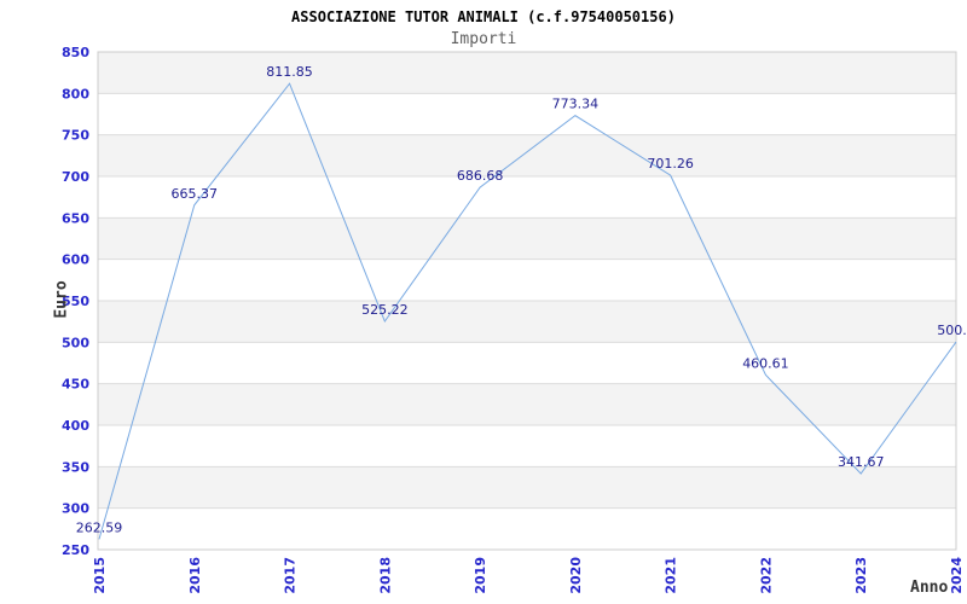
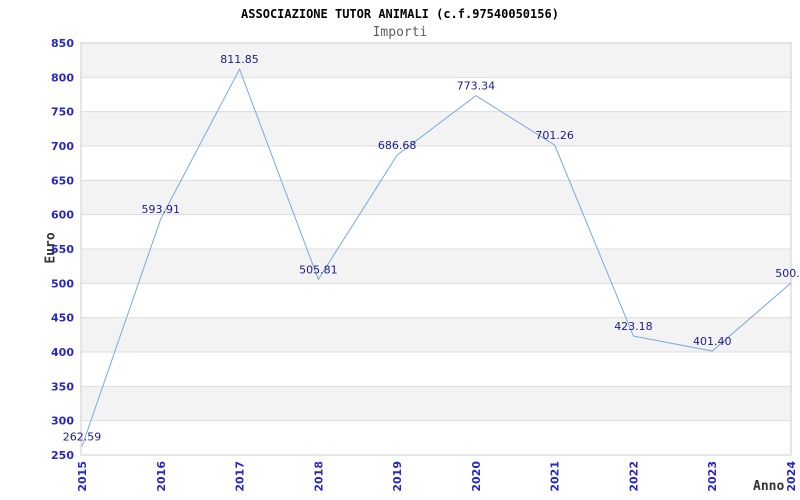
2016: 665.37 -> 593.91
2018: 525.22 -> 505.81
2022: 460.61 -> 423.18
2023: 341.67 -> 401.40
